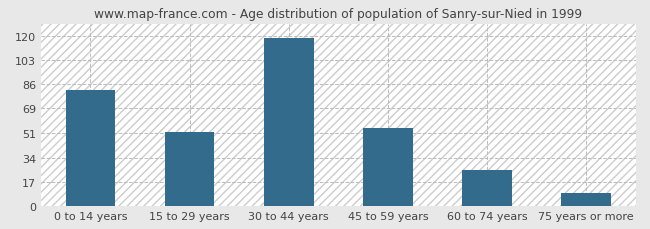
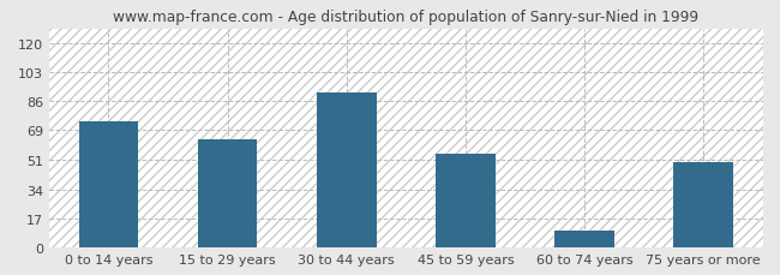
0 to 14 years: 82 -> 74
15 to 29 years: 52 -> 63
30 to 44 years: 118 -> 91
60 to 74 years: 25 -> 10
75 years or more: 9 -> 50
